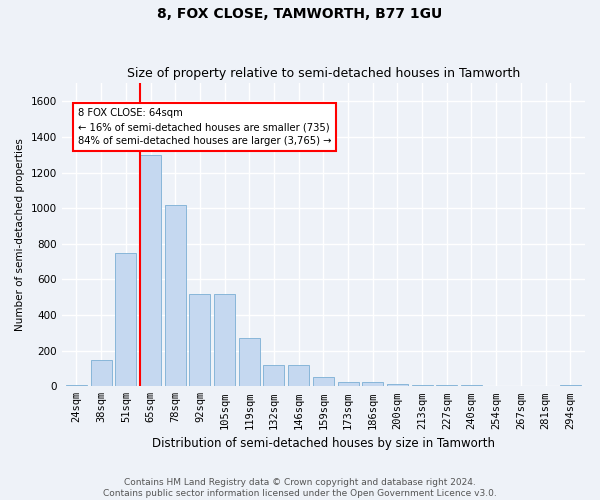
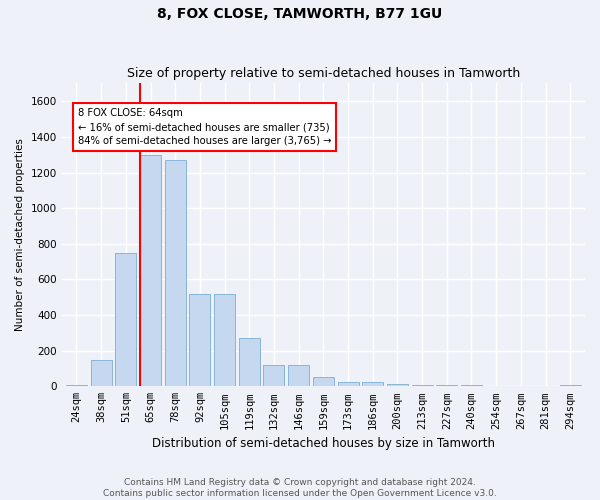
78sqm: 1020 -> 1270
